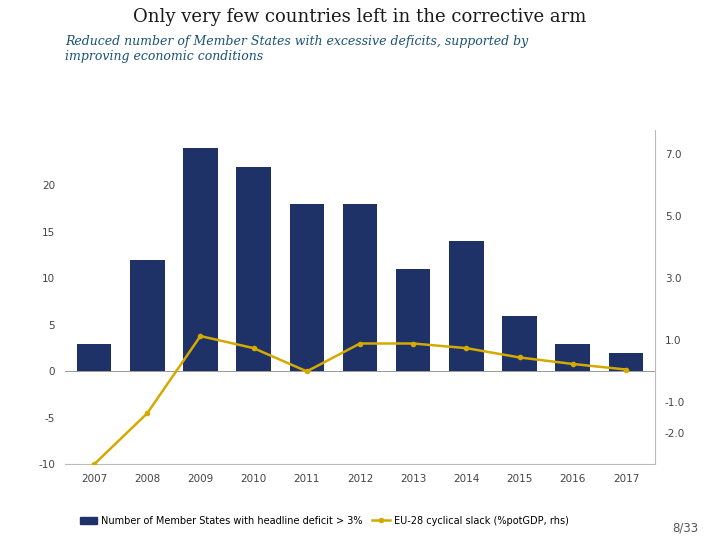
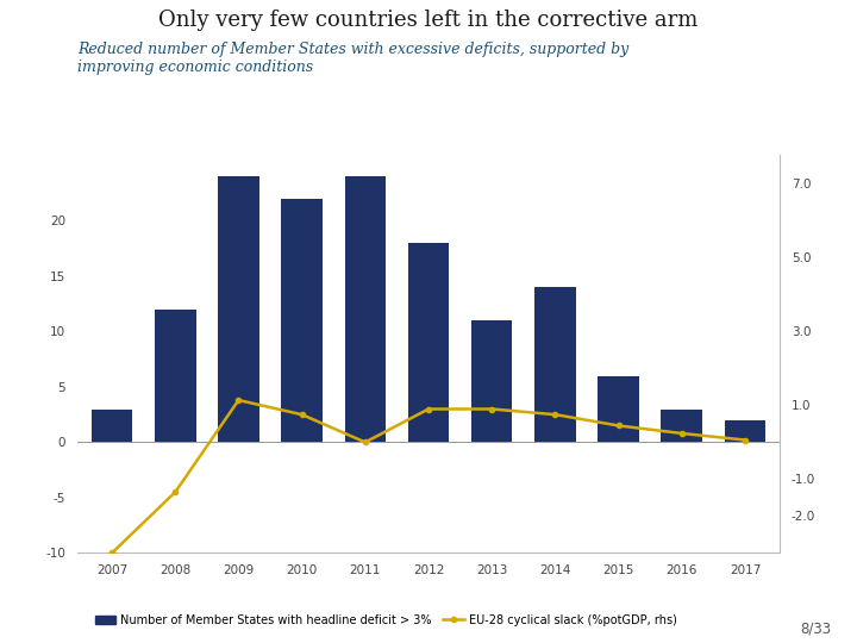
Number of Member States with headline deficit > 3%/2011: 18 -> 24
